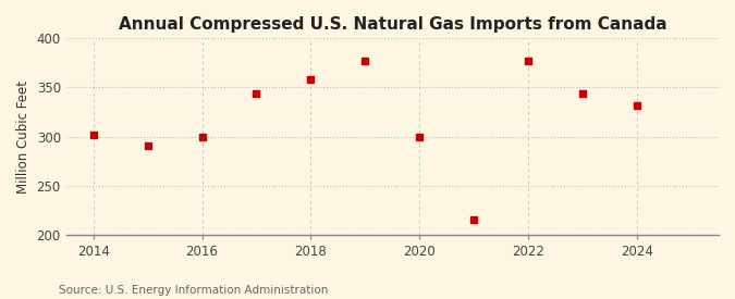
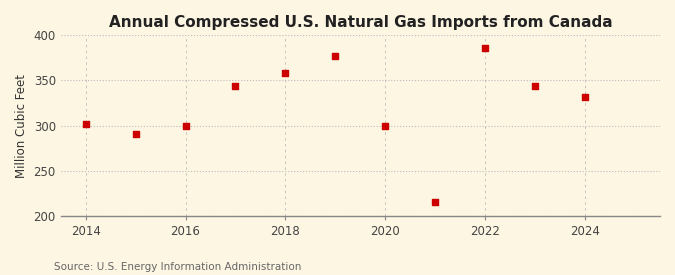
2022: 377 -> 386
